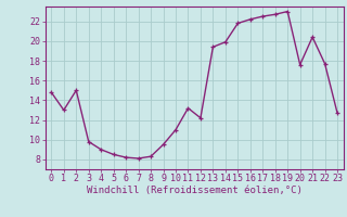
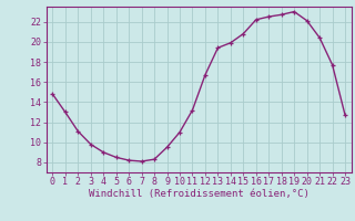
2: 15.0 -> 11.1
12: 12.2 -> 16.7
15: 21.8 -> 20.8
20: 17.6 -> 22.1
